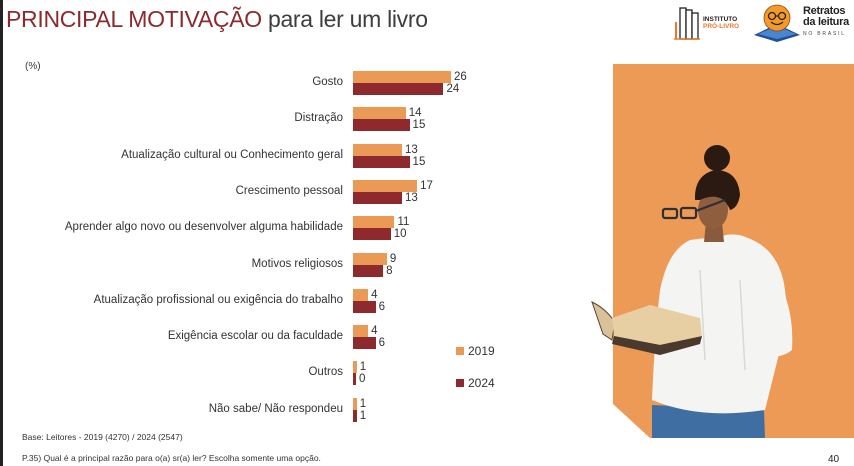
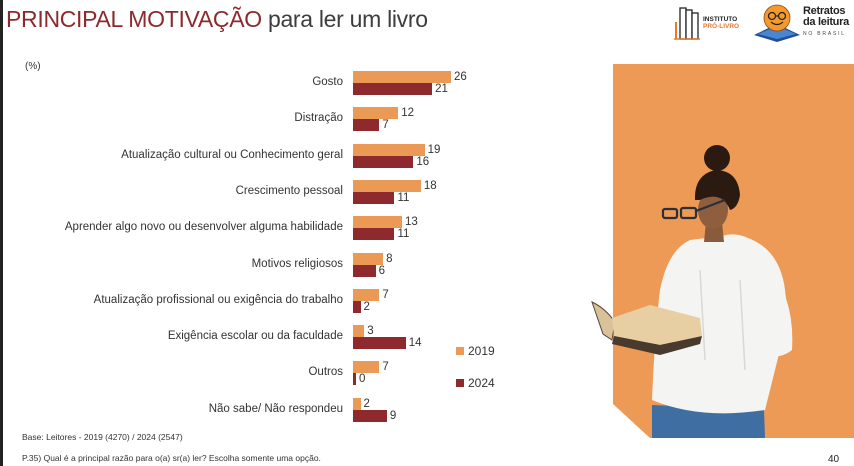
2024/Gosto: 24 -> 21
2019/Distração: 14 -> 12
2024/Distração: 15 -> 7
2019/Atualização cultural ou Conhecimento geral: 13 -> 19
2024/Atualização cultural ou Conhecimento geral: 15 -> 16
2019/Crescimento pessoal: 17 -> 18
2024/Crescimento pessoal: 13 -> 11
2019/Aprender algo novo ou desenvolver alguma habilidade: 11 -> 13
2024/Aprender algo novo ou desenvolver alguma habilidade: 10 -> 11
2019/Motivos religiosos: 9 -> 8
2024/Motivos religiosos: 8 -> 6
2019/Atualização profissional ou exigência do trabalho: 4 -> 7
2024/Atualização profissional ou exigência do trabalho: 6 -> 2
2019/Exigência escolar ou da faculdade: 4 -> 3
2024/Exigência escolar ou da faculdade: 6 -> 14
2019/Outros: 1 -> 7
2019/Não sabe/ Não respondeu: 1 -> 2
2024/Não sabe/ Não respondeu: 1 -> 9
